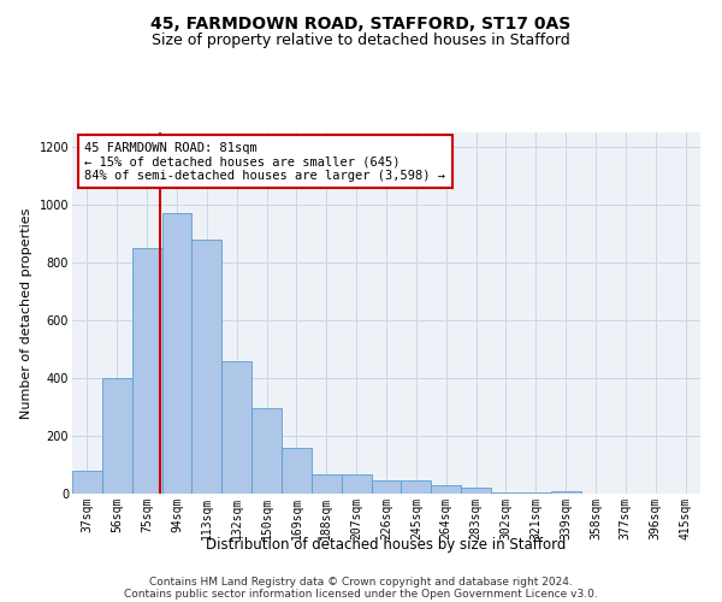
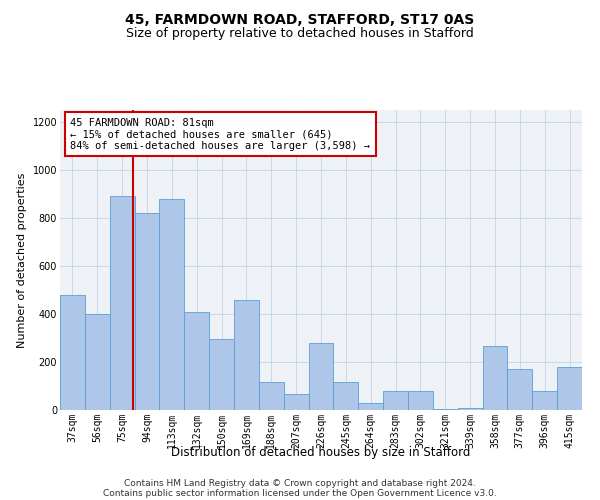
37sqm: 80 -> 480
75sqm: 850 -> 890
94sqm: 970 -> 820
132sqm: 460 -> 410
169sqm: 160 -> 460
188sqm: 65 -> 115
226sqm: 47 -> 280
245sqm: 47 -> 115
283sqm: 20 -> 80
302sqm: 5 -> 80
358sqm: 2 -> 265
377sqm: 2 -> 170
396sqm: 2 -> 80
415sqm: 2 -> 180
